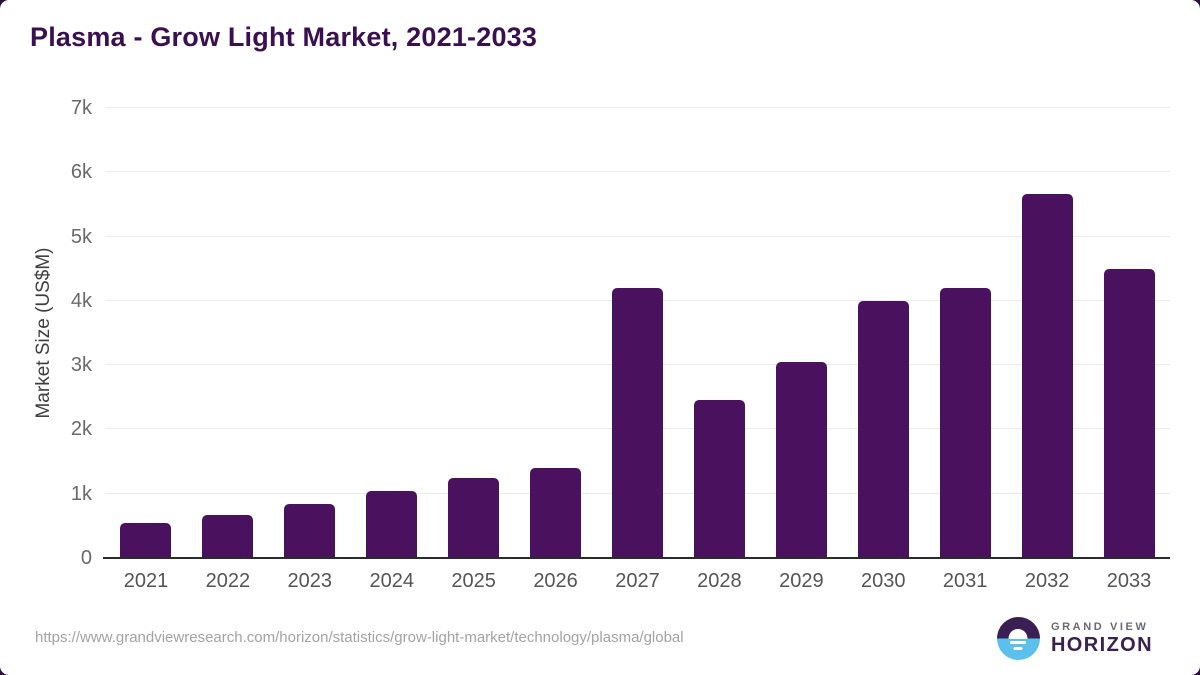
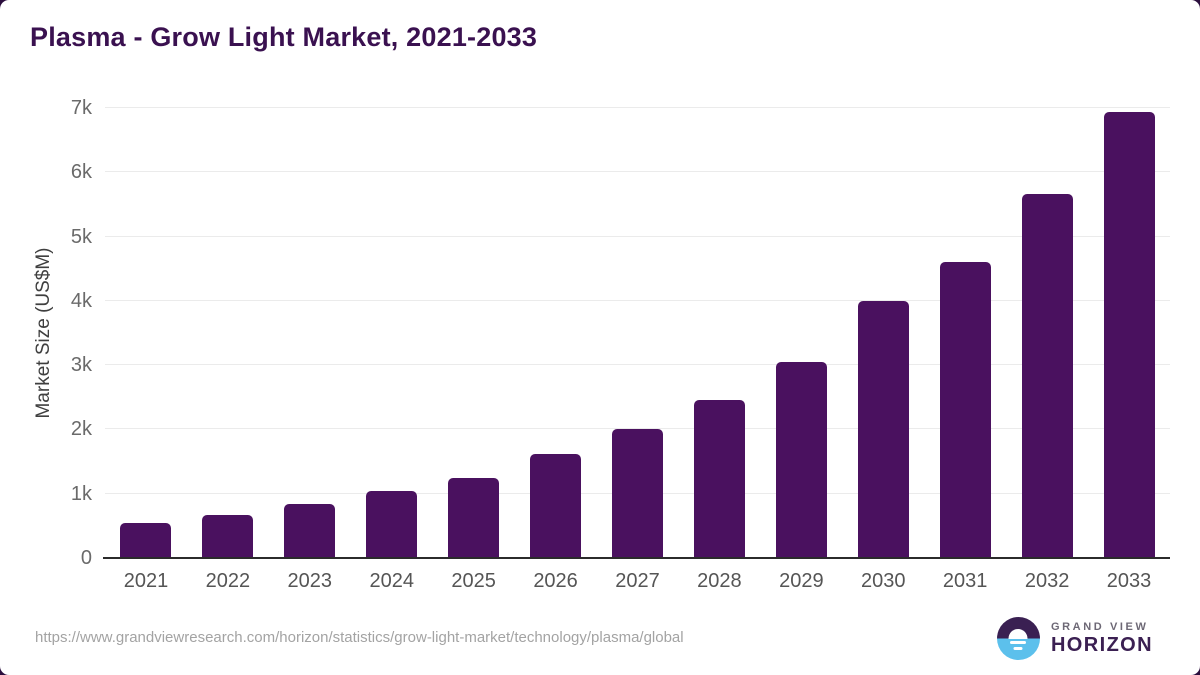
2026: 1.4k -> 1.6k
2027: 4.2k -> 2.0k
2031: 4.2k -> 4.6k
2033: 4.5k -> 6.9k
